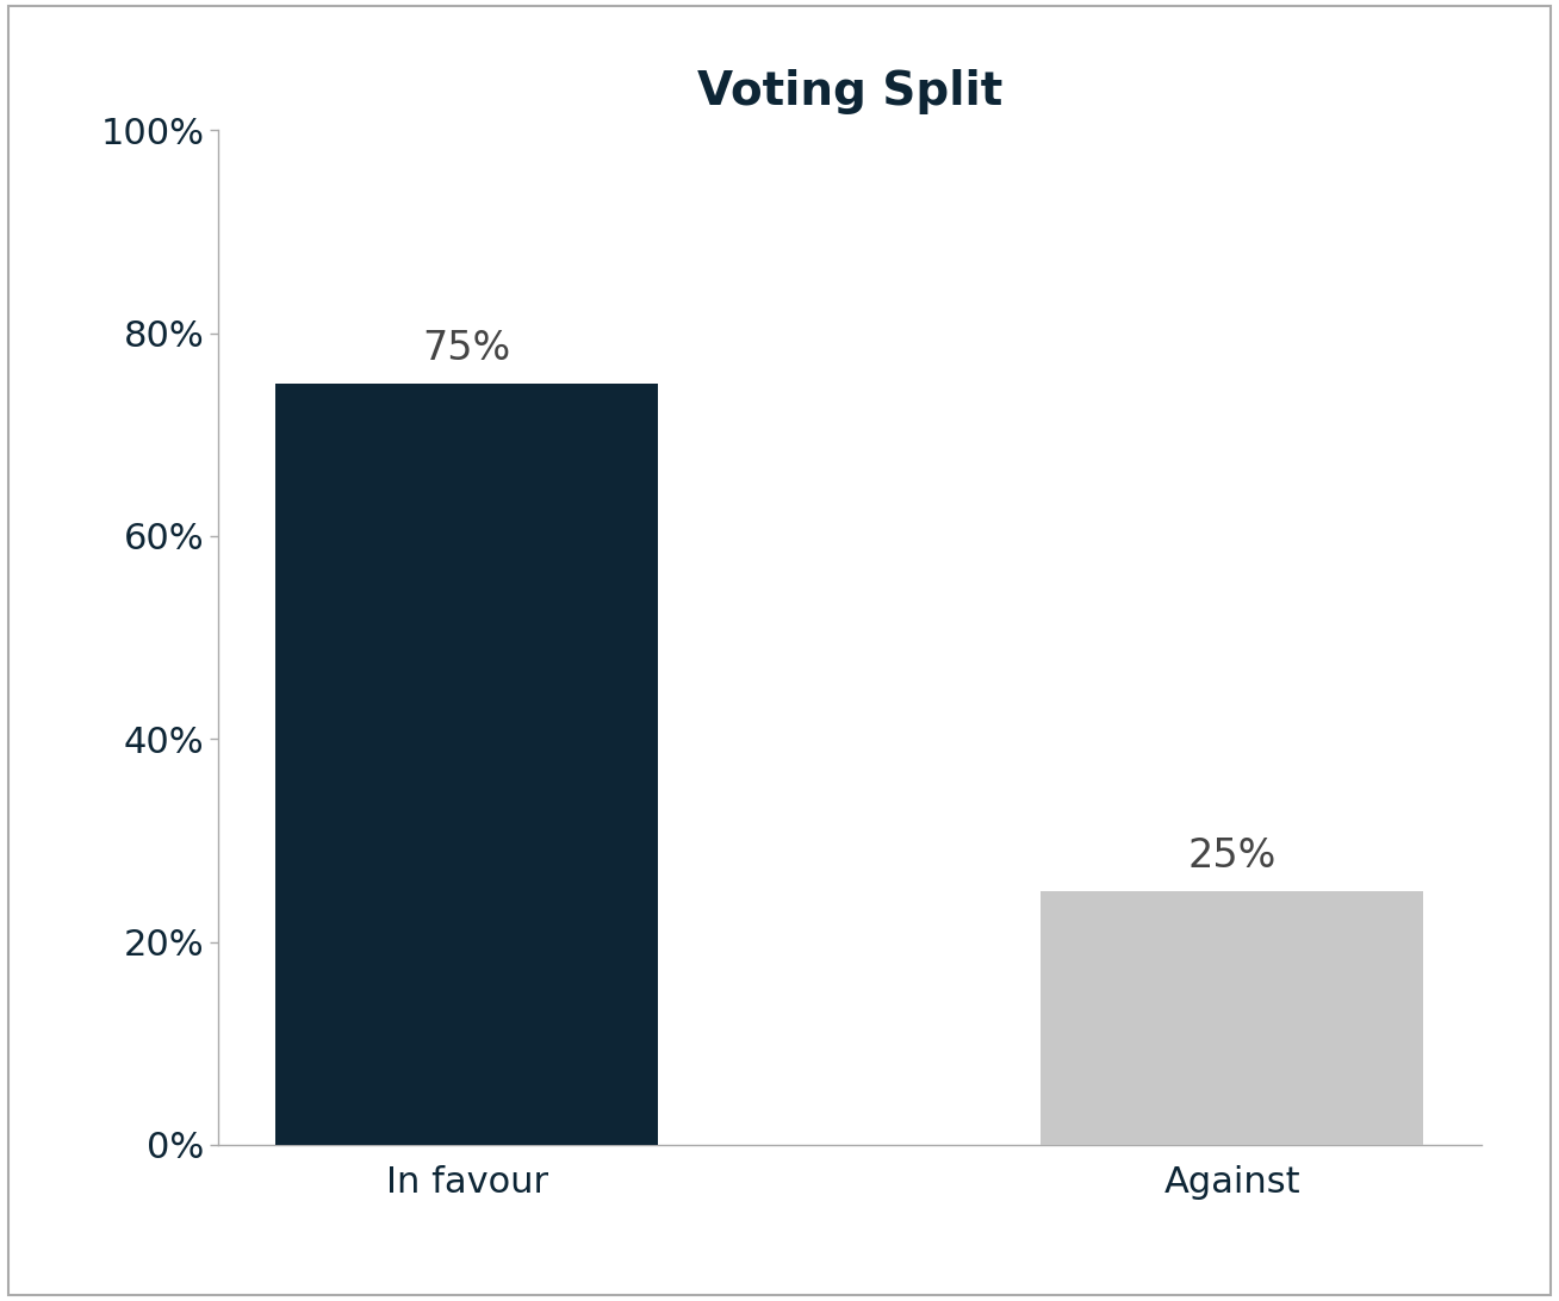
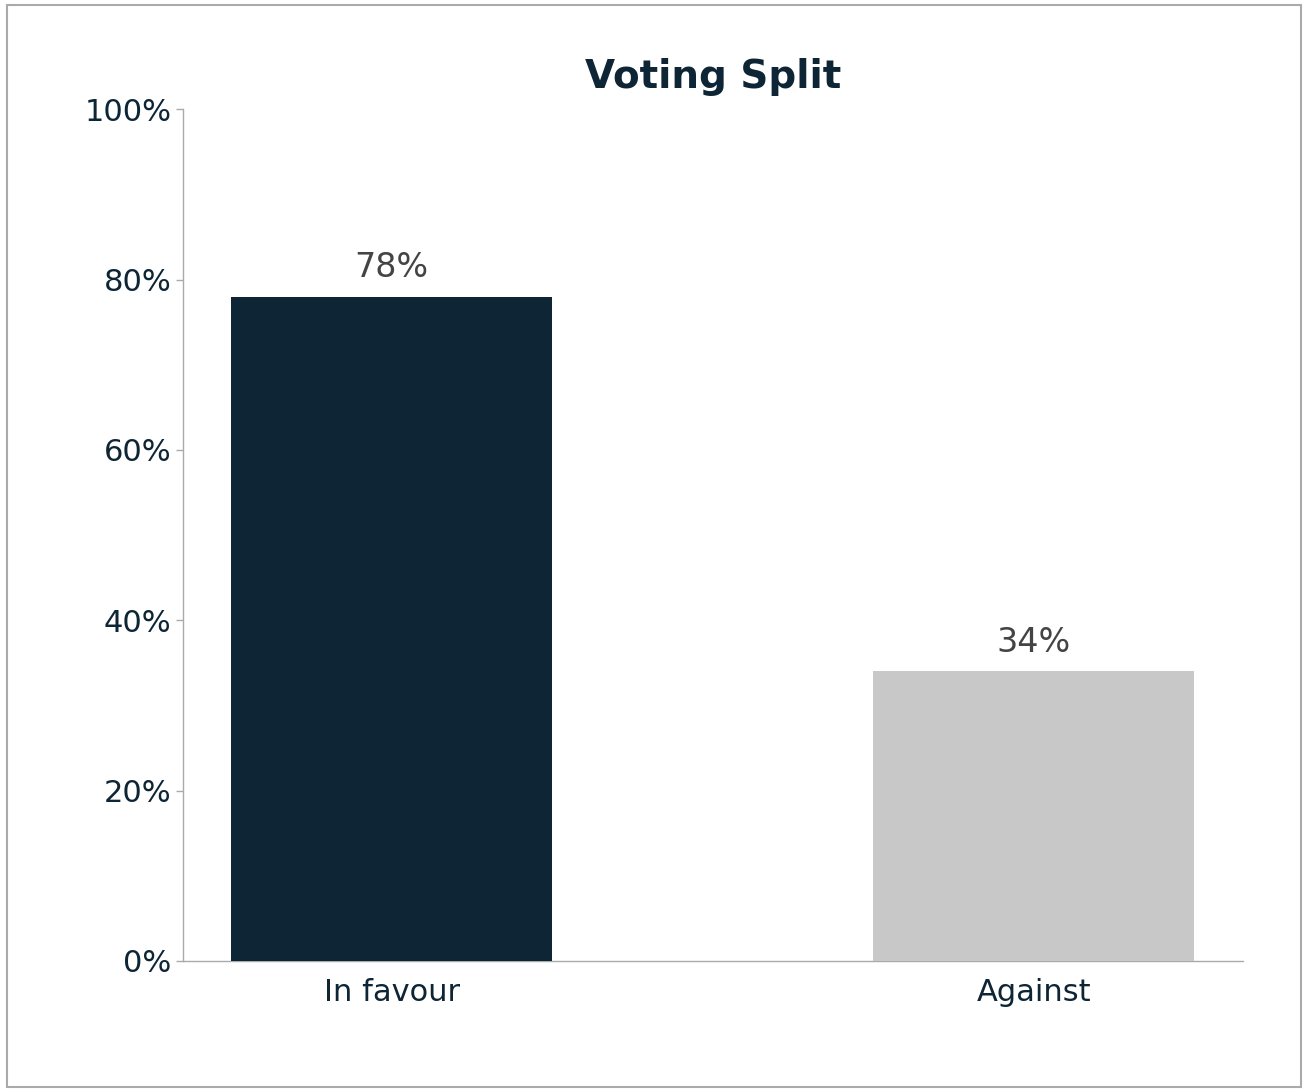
In favour: 75% -> 78%
Against: 25% -> 34%
